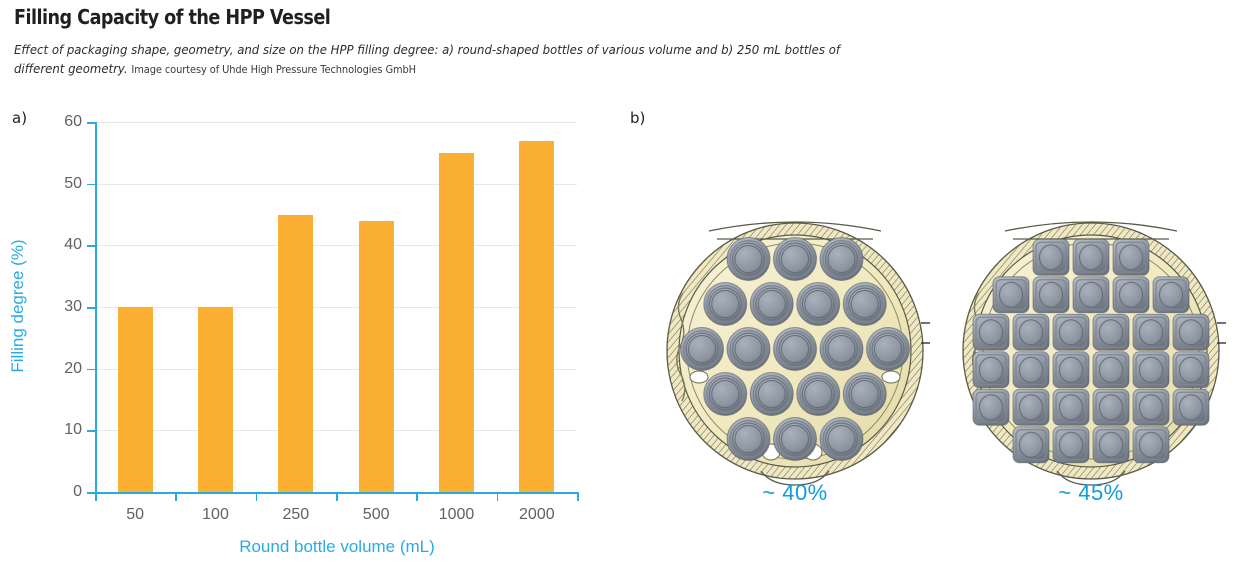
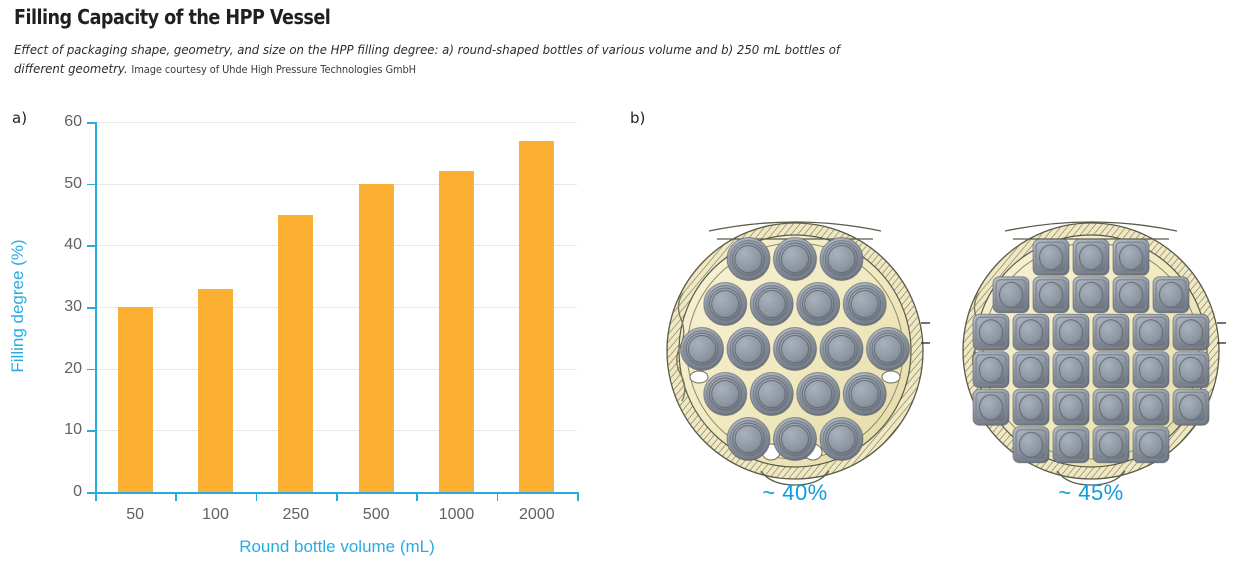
100: 30 -> 33
500: 44 -> 50
1000: 55 -> 52
